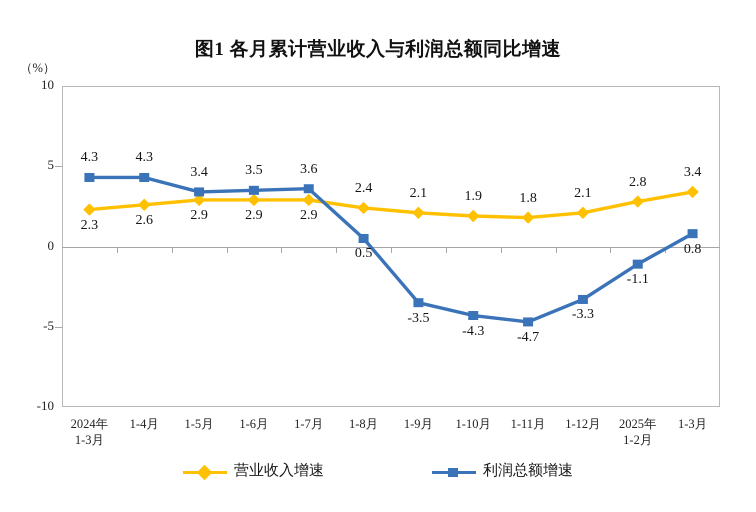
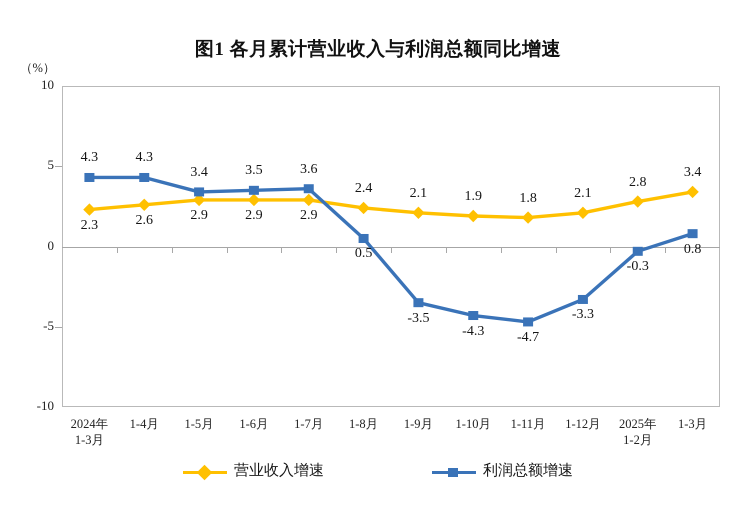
利润总额增速/2025年 1-2月: -1.1 -> -0.3
